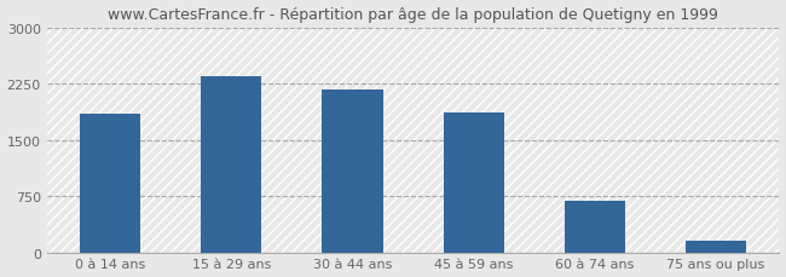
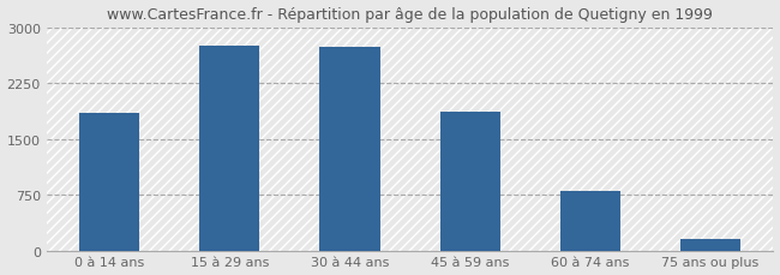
15 à 29 ans: 2360 -> 2760
30 à 44 ans: 2180 -> 2740
60 à 74 ans: 690 -> 800
